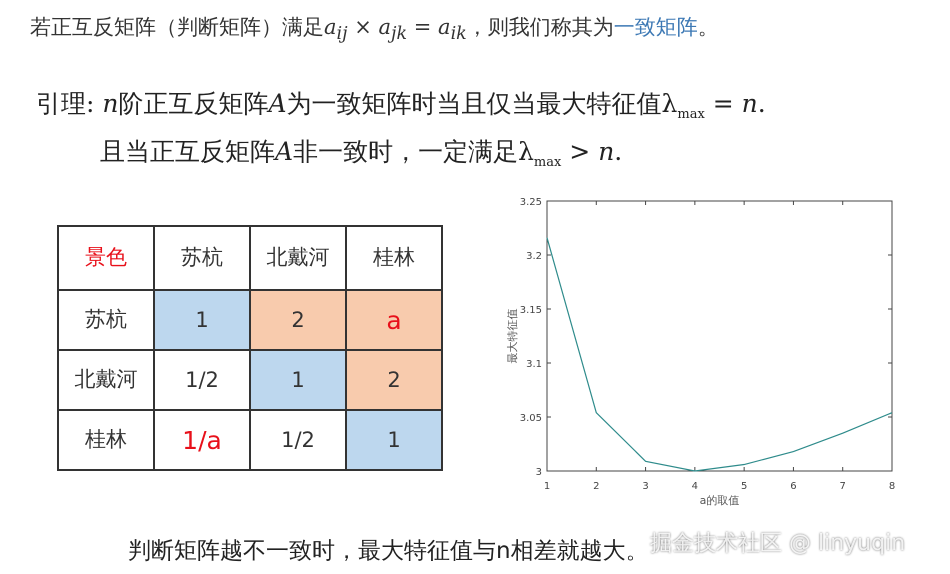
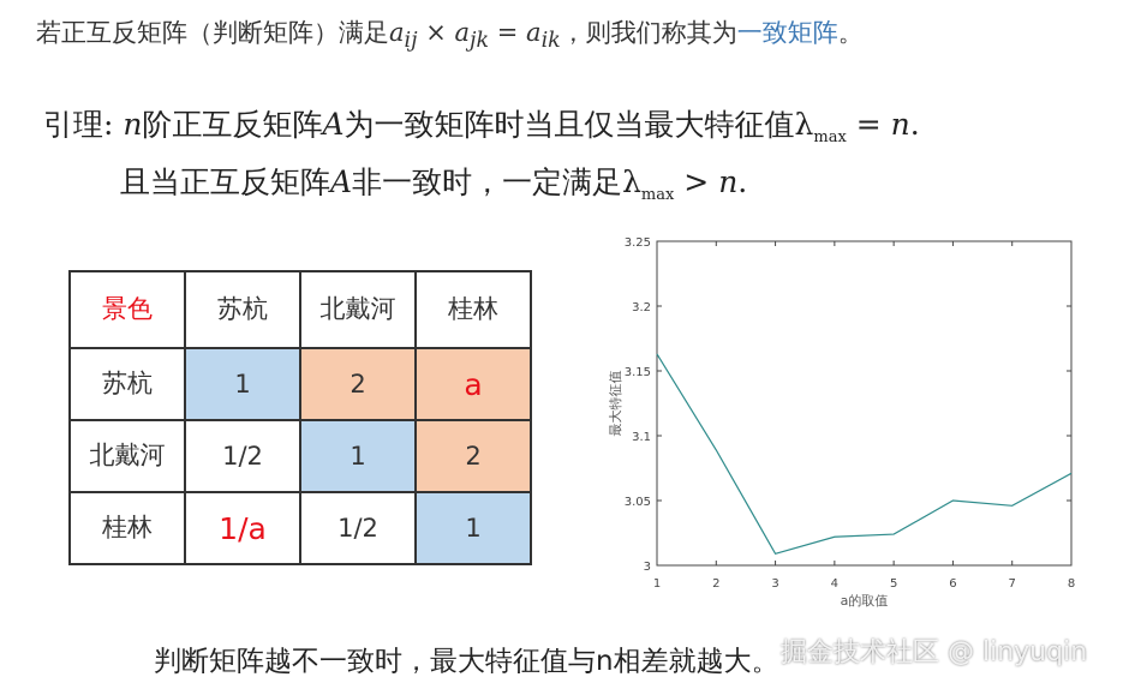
1: 3.216 -> 3.163
2: 3.054 -> 3.089
4: 3.000 -> 3.022
5: 3.006 -> 3.024
6: 3.018 -> 3.050
7: 3.035 -> 3.046
8: 3.054 -> 3.071
